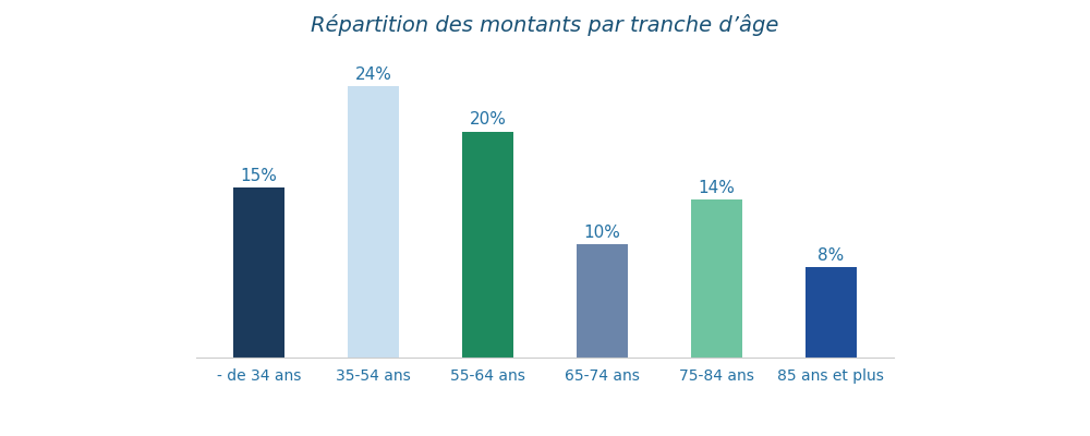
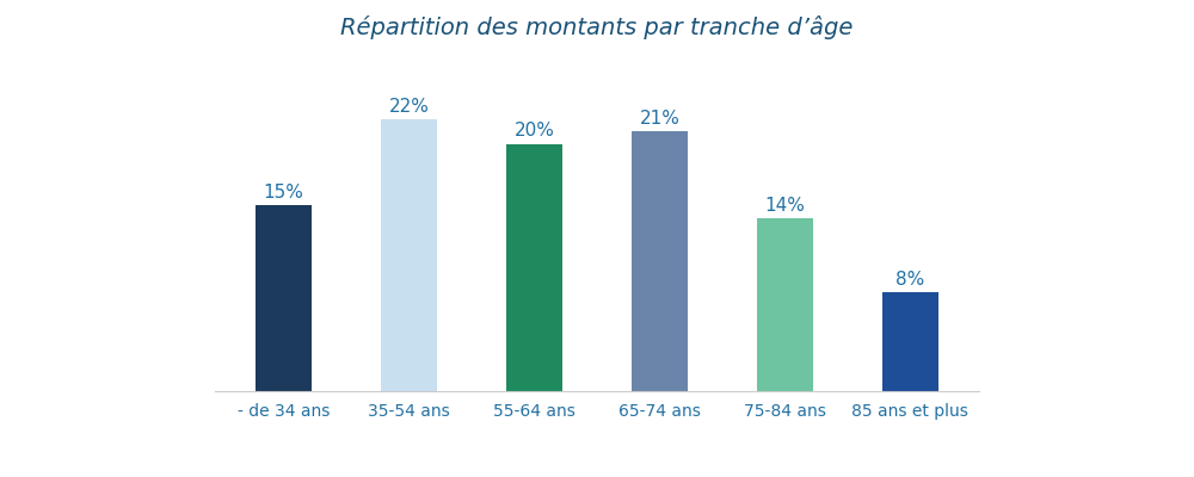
35-54 ans: 24% -> 22%
65-74 ans: 10% -> 21%
